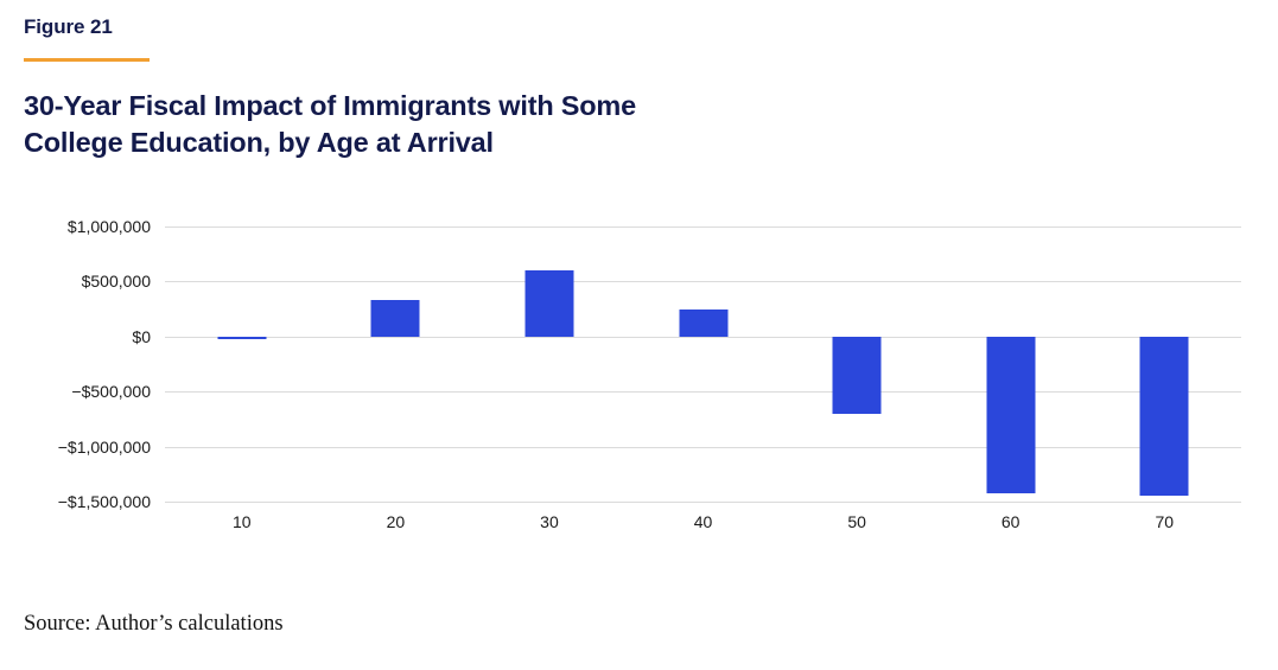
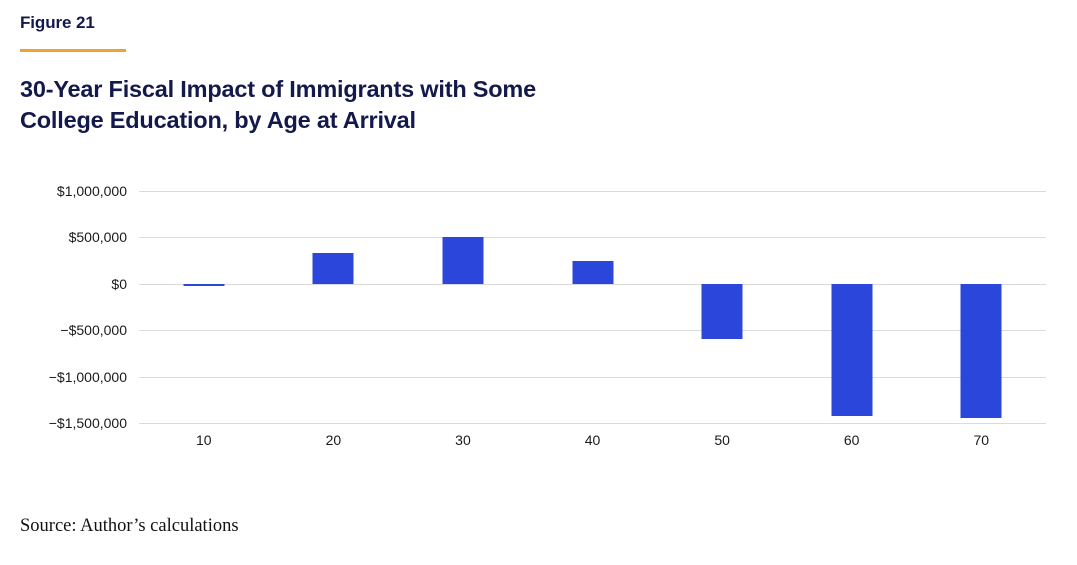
30: $600000 -> $500000
50: -$700000 -> -$600000
